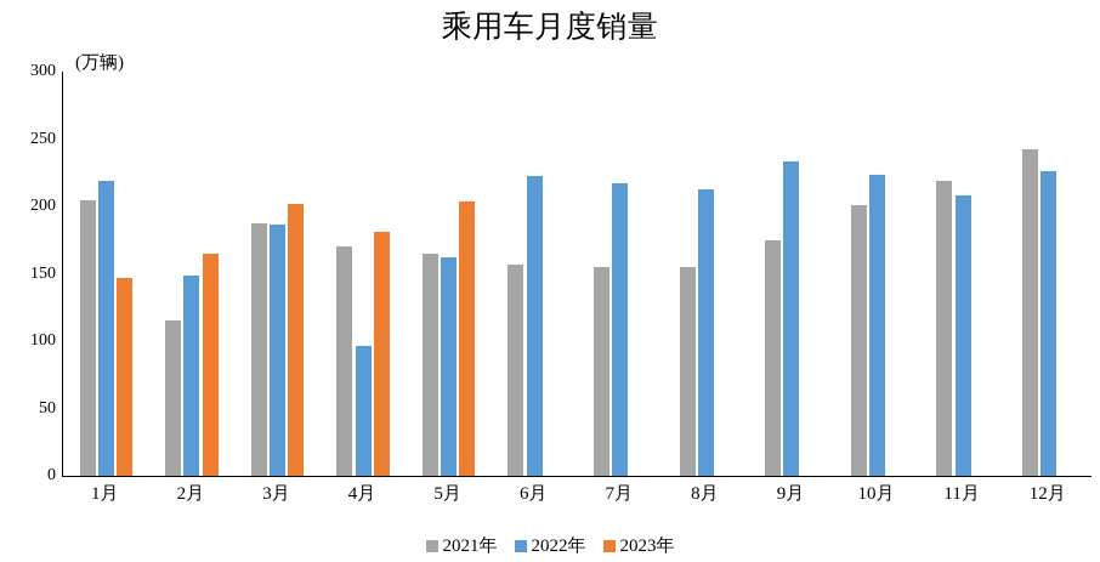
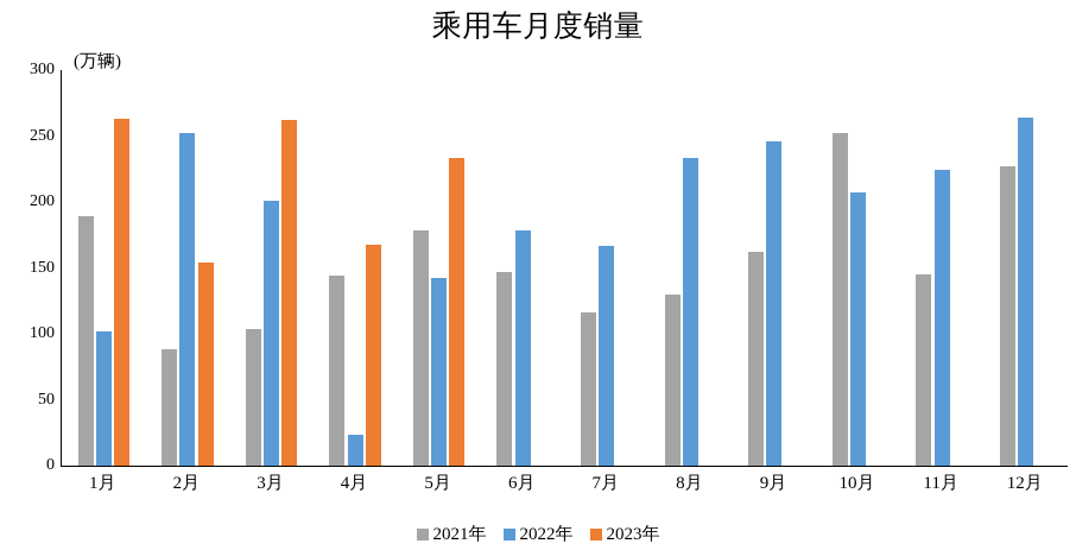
2021年/1月: 204 -> 189
2022年/1月: 219 -> 102
2023年/1月: 147 -> 263
2021年/2月: 116 -> 88
2022年/2月: 149 -> 252
2023年/2月: 165 -> 154
2021年/3月: 187 -> 104
2022年/3月: 186 -> 201
2023年/3月: 202 -> 262
2021年/4月: 170 -> 144
2022年/4月: 96 -> 23
2023年/4月: 181 -> 168
2021年/5月: 165 -> 178
2022年/5月: 162 -> 142
2023年/5月: 204 -> 233
2021年/6月: 157 -> 147
2022年/6月: 222 -> 178
2021年/7月: 155 -> 116
2022年/7月: 217 -> 167
2021年/8月: 155 -> 130
2022年/8月: 212 -> 233
2021年/9月: 175 -> 162
2022年/9月: 233 -> 246
2021年/10月: 201 -> 252
2022年/10月: 223 -> 207
2021年/11月: 219 -> 145
2022年/11月: 208 -> 224
2021年/12月: 242 -> 227
2022年/12月: 226 -> 264
